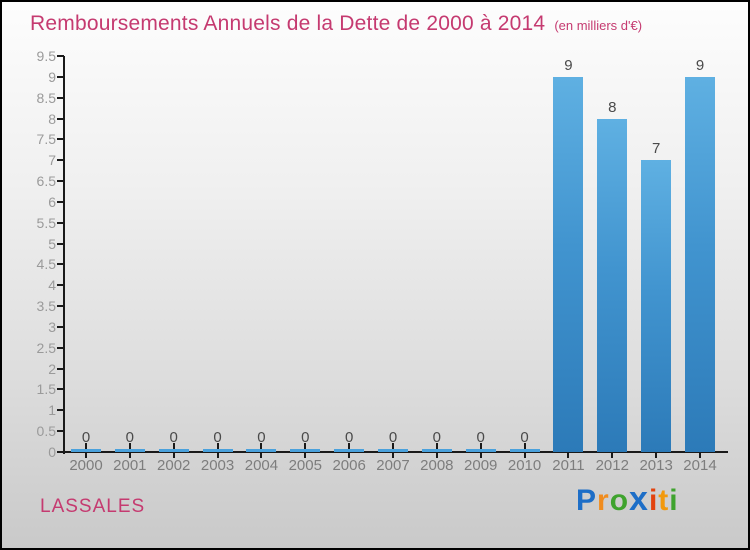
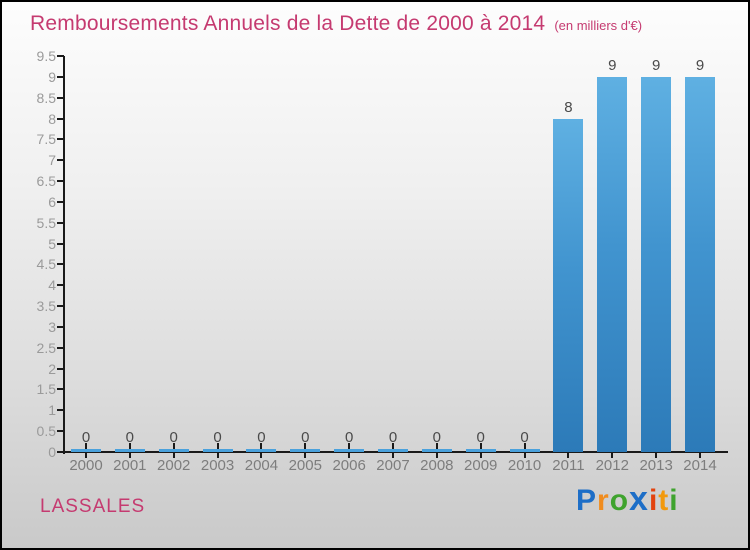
2011: 9 -> 8
2012: 8 -> 9
2013: 7 -> 9
